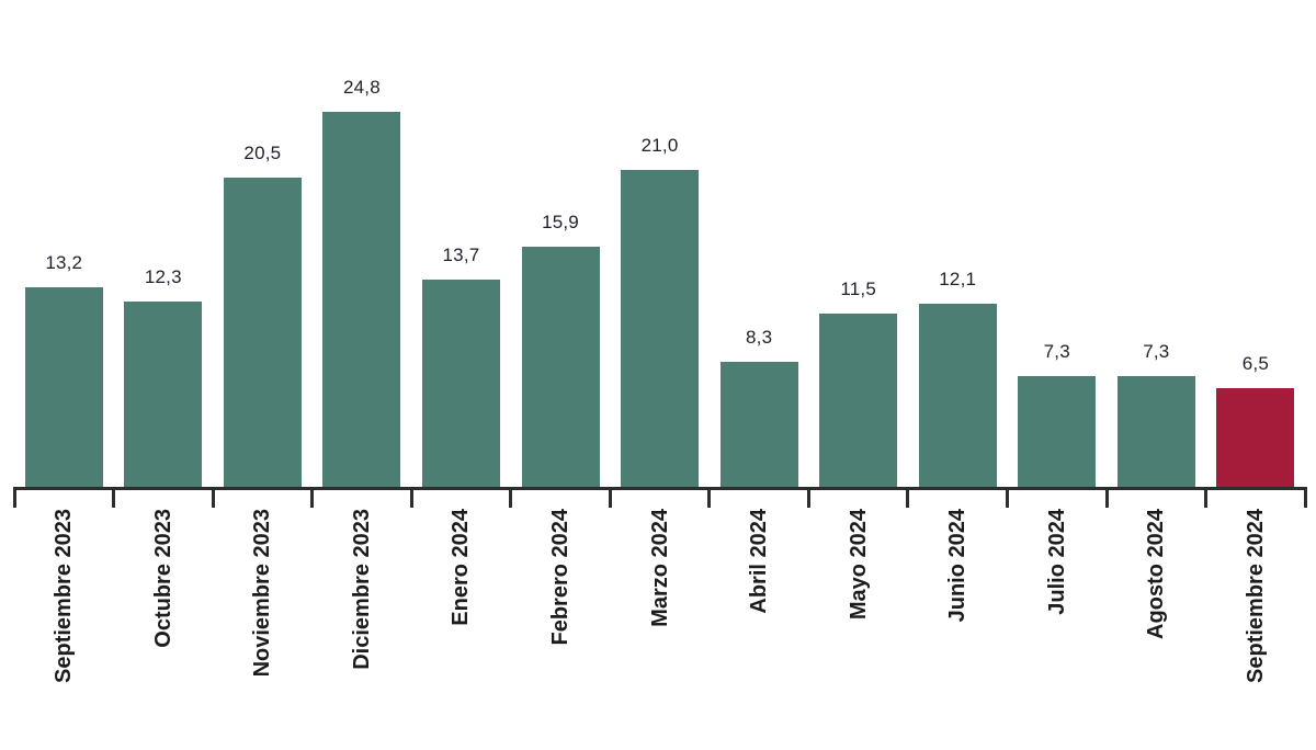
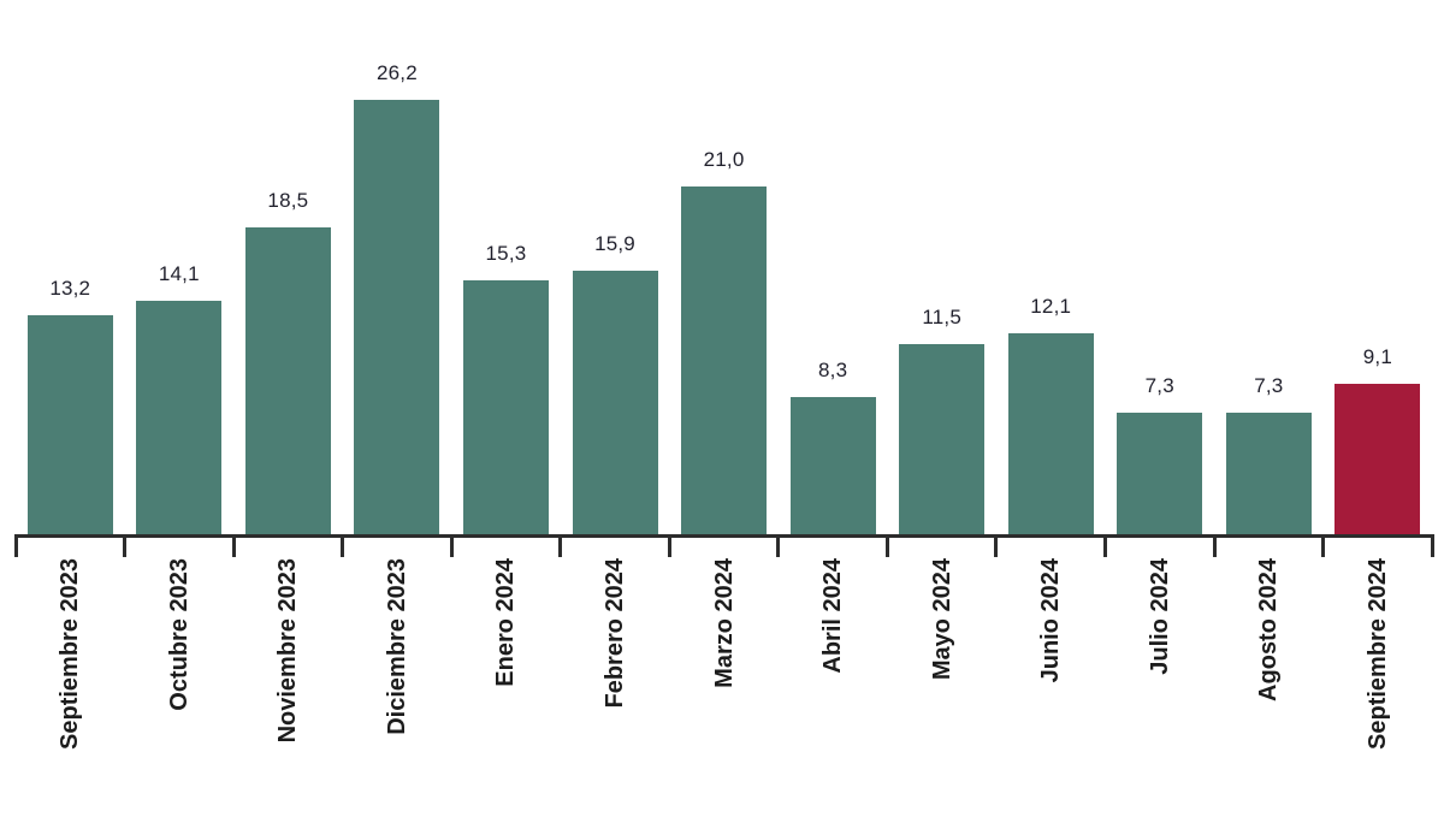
Octubre 2023: 12,3 -> 14,1
Noviembre 2023: 20,5 -> 18,5
Diciembre 2023: 24,8 -> 26,2
Enero 2024: 13,7 -> 15,3
Septiembre 2024: 6,5 -> 9,1
